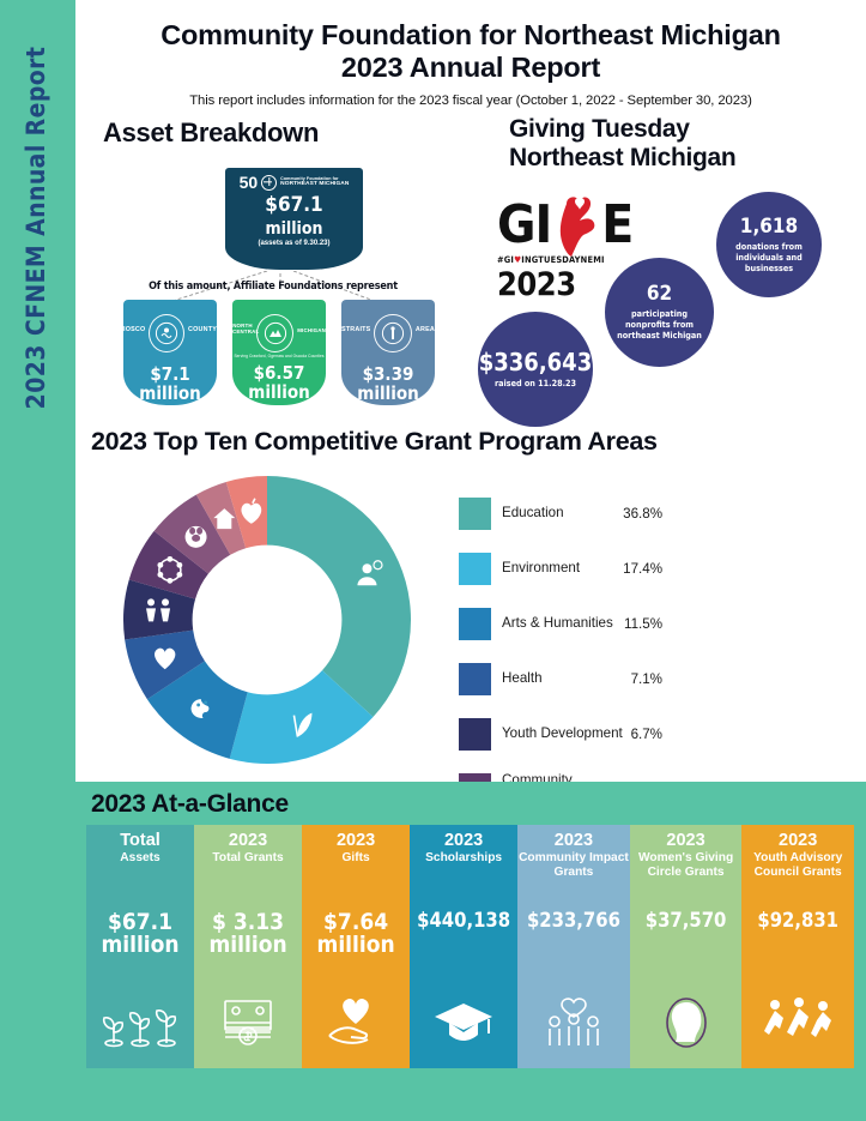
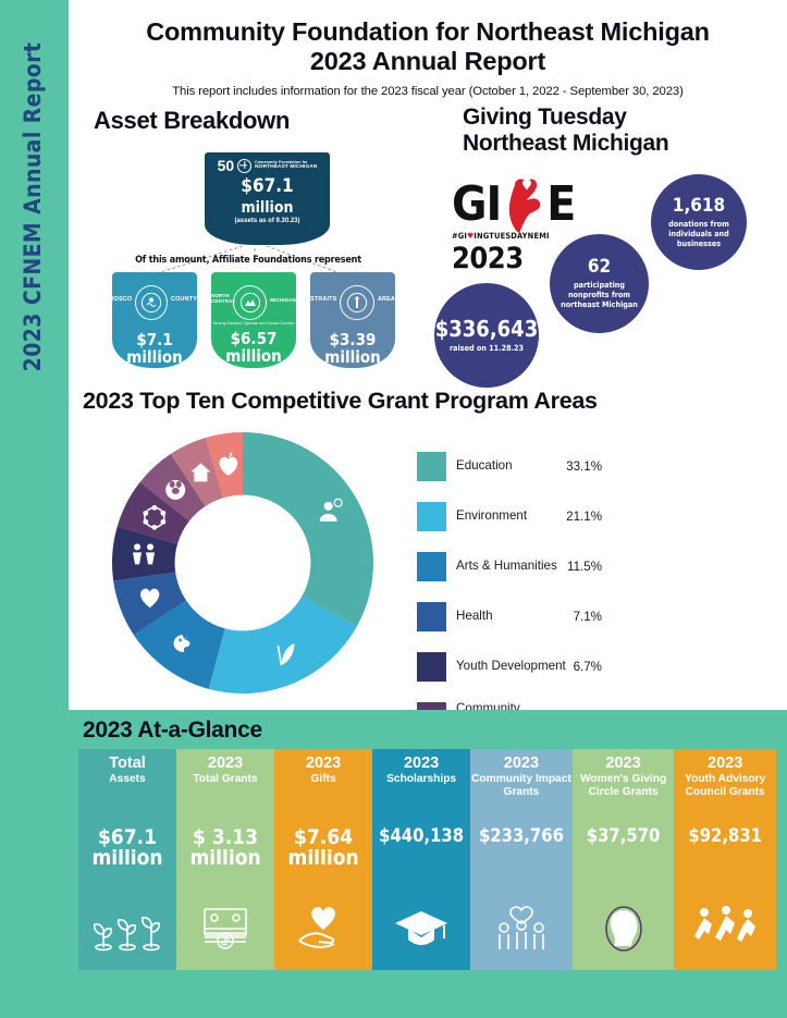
Education: 36.8% -> 33.1%
Environment: 17.4% -> 21.1%
Animals: 6.2% -> 5.1%
Housing: 3.6% -> 4.7%
